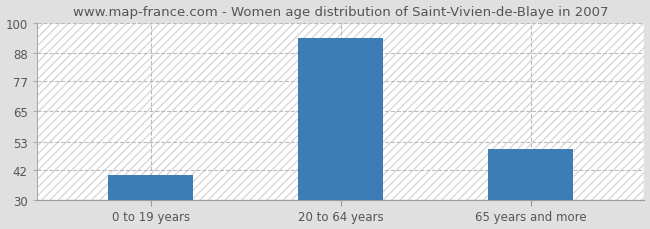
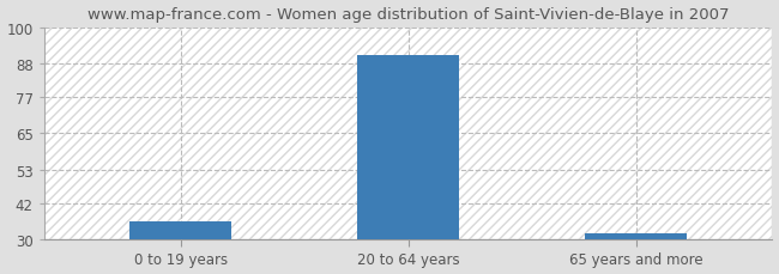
0 to 19 years: 40 -> 36
20 to 64 years: 94 -> 91
65 years and more: 50 -> 32
